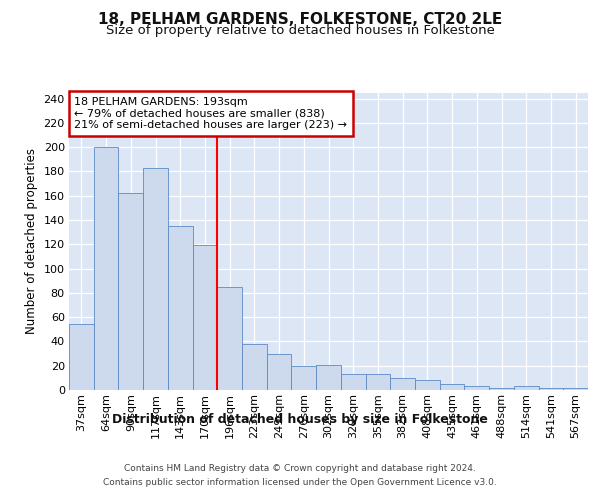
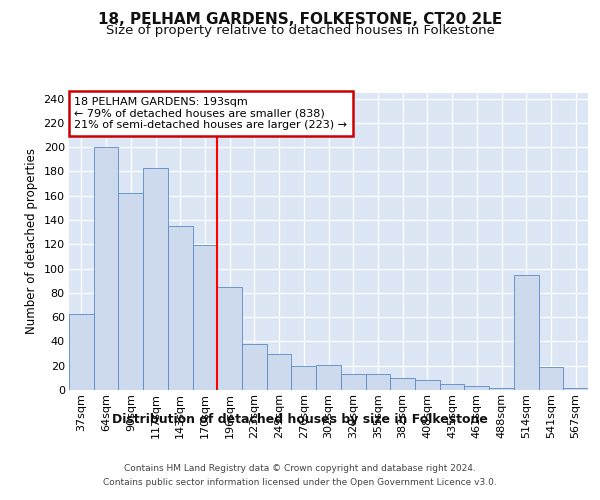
37sqm: 54 -> 63
514sqm: 3 -> 95
541sqm: 2 -> 19
